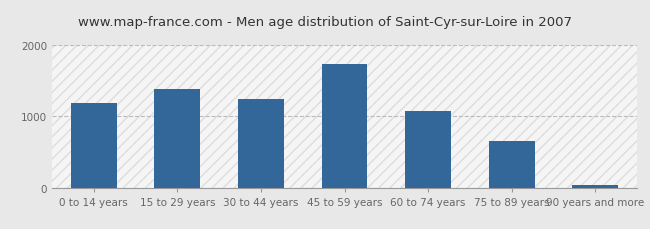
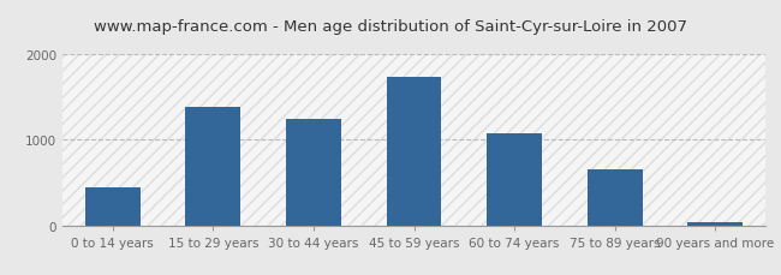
0 to 14 years: 1180 -> 440
